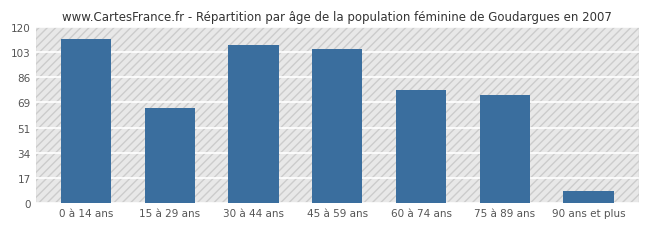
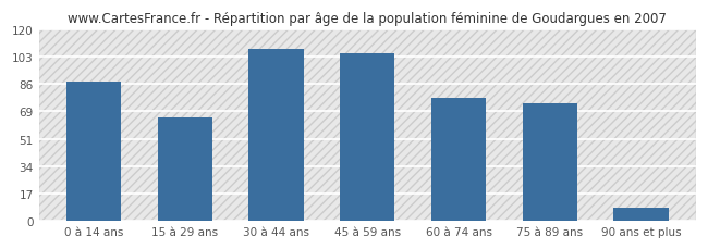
0 à 14 ans: 112 -> 87
